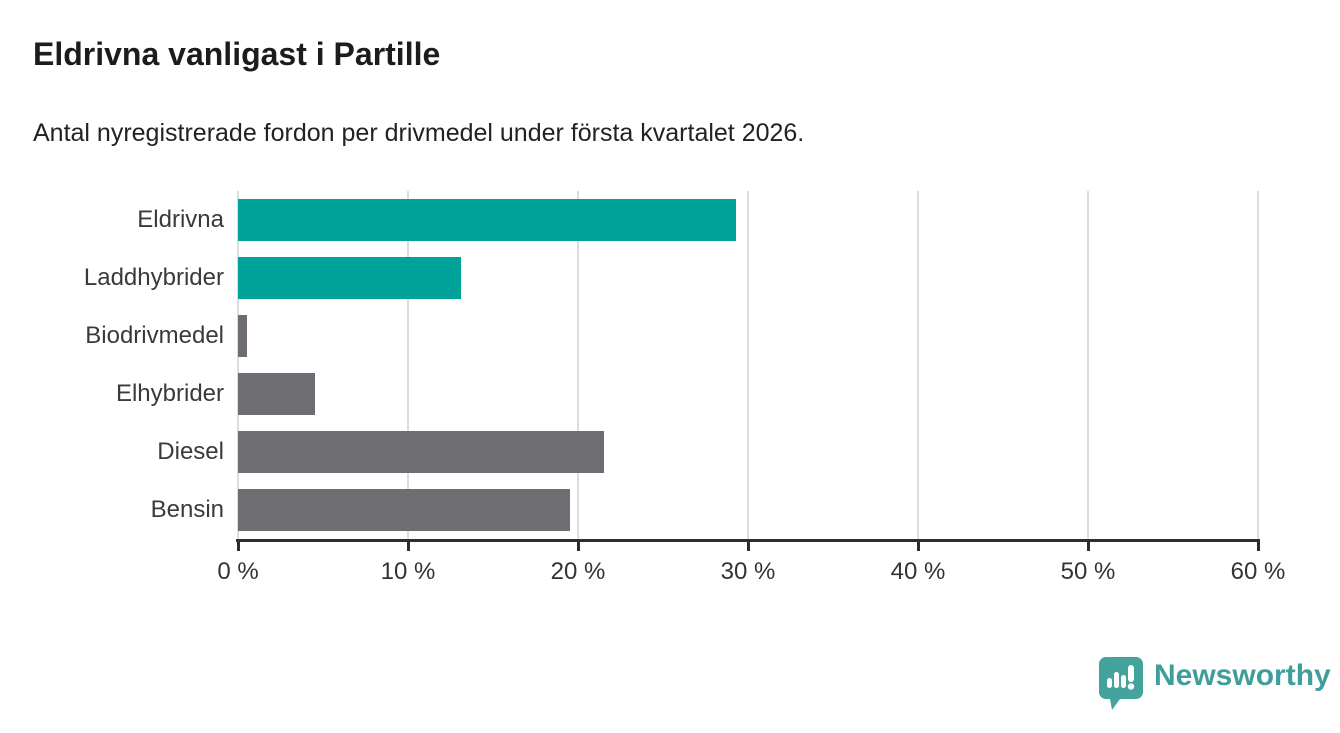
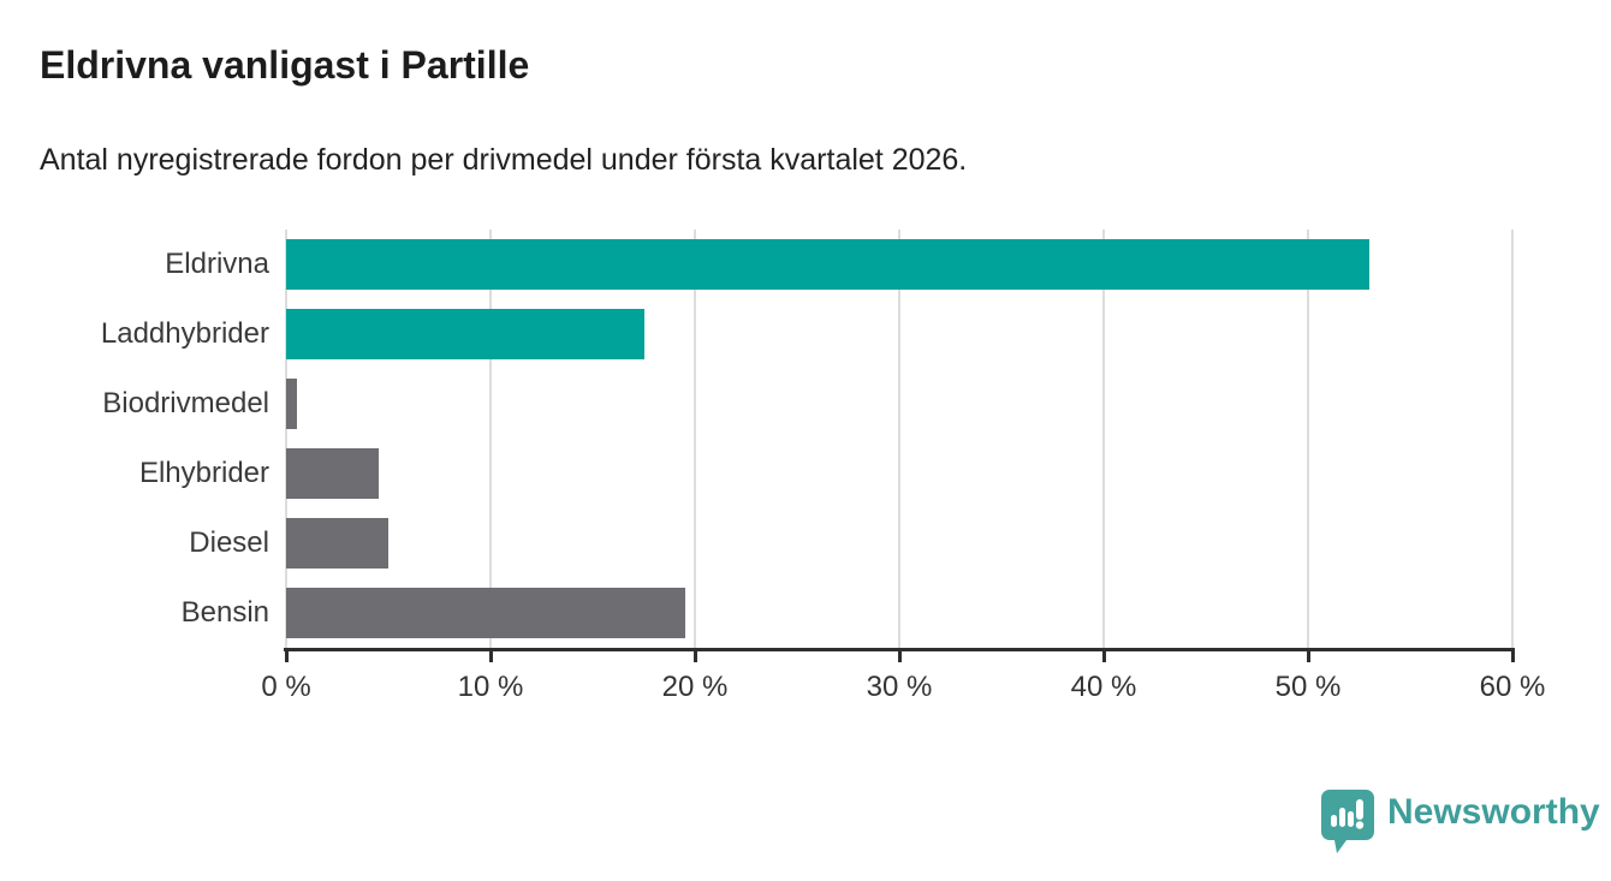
Eldrivna: 29.3% -> 53.0%
Laddhybrider: 13.1% -> 17.5%
Diesel: 21.5% -> 5.0%
